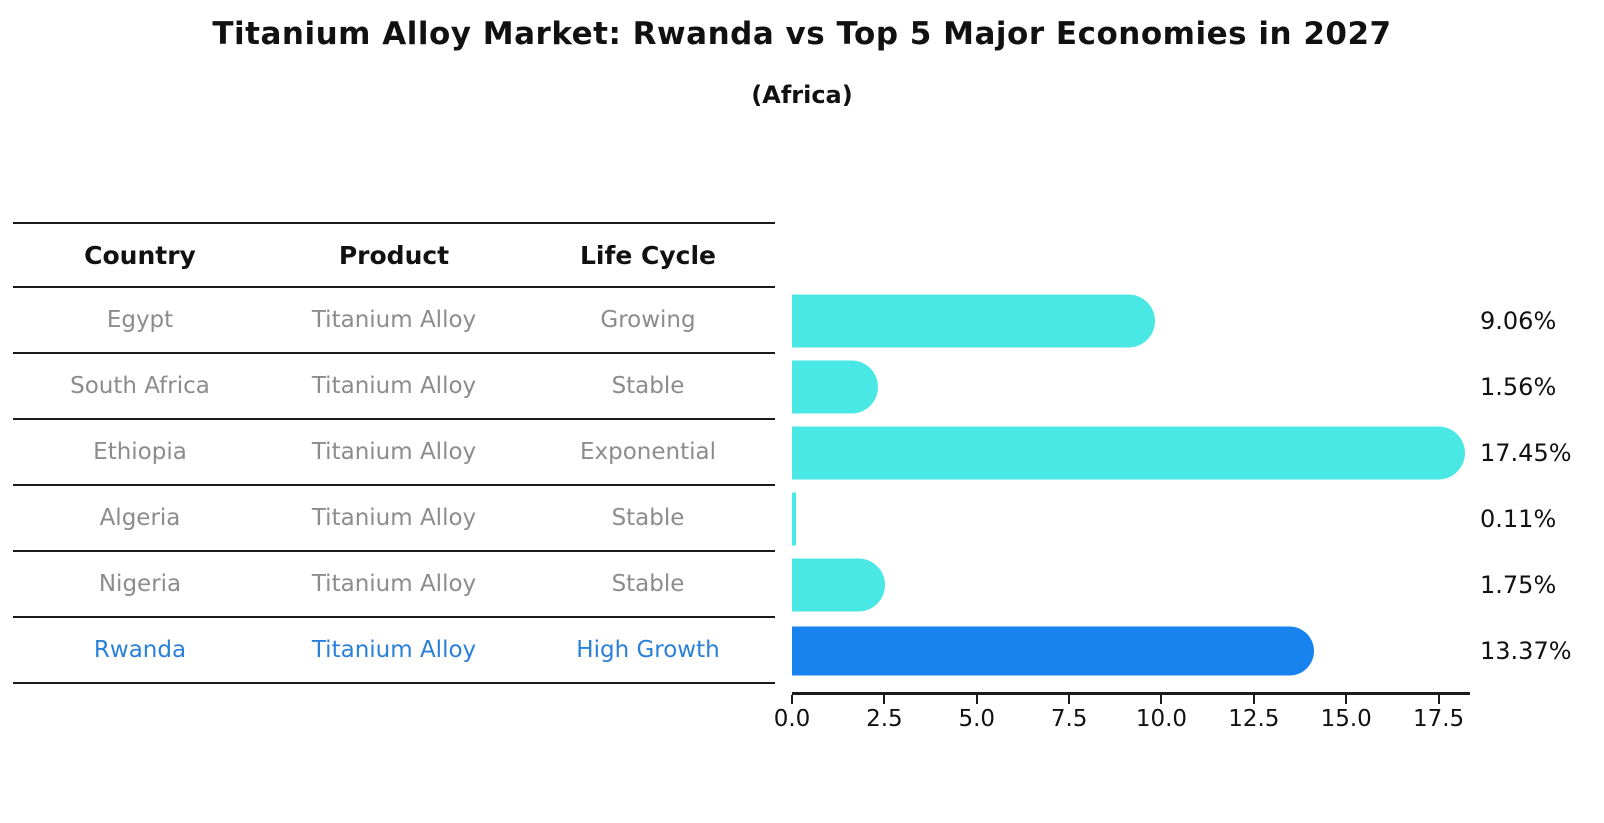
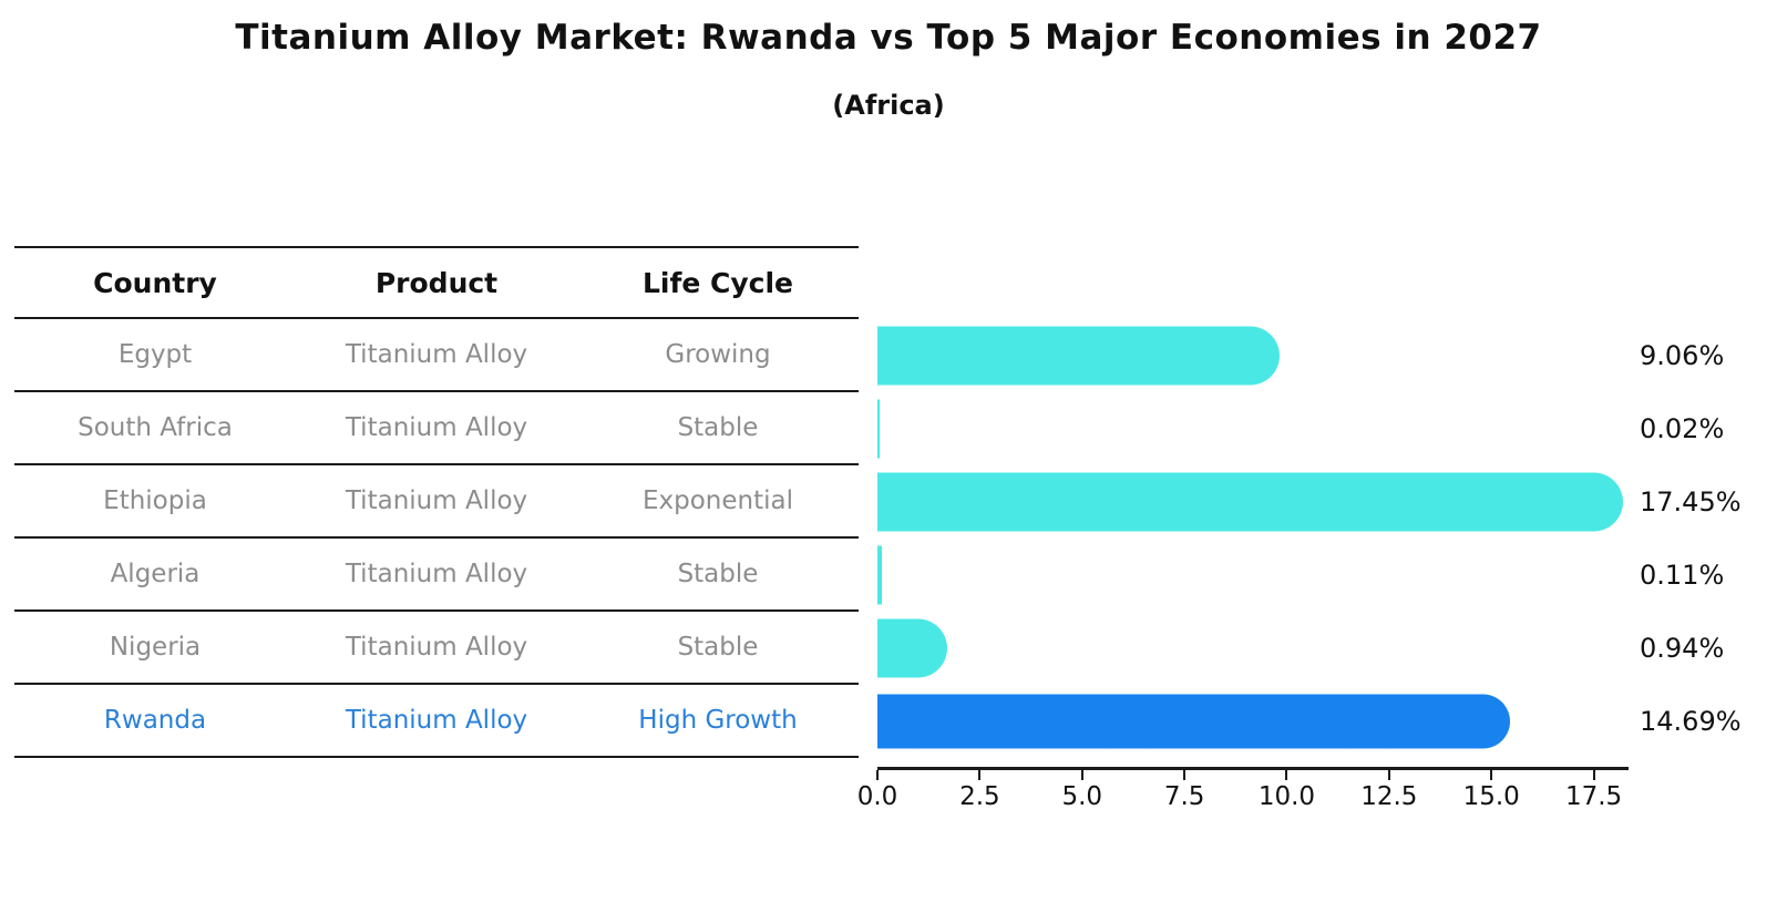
South Africa: 1.56% -> 0.02%
Nigeria: 1.75% -> 0.94%
Rwanda: 13.37% -> 14.69%
